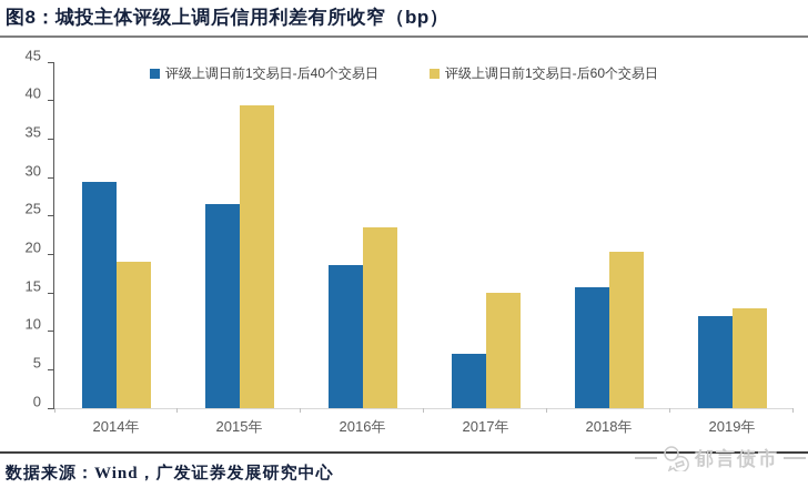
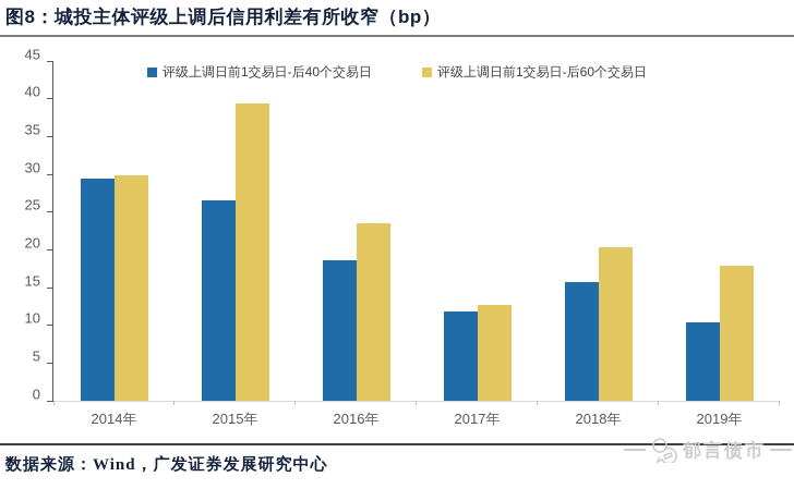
评级上调日前1交易日-后60个交易日/2014年: 19 -> 30
评级上调日前1交易日-后40个交易日/2017年: 7 -> 12
评级上调日前1交易日-后60个交易日/2017年: 15 -> 13
评级上调日前1交易日-后40个交易日/2019年: 12 -> 10
评级上调日前1交易日-后60个交易日/2019年: 13 -> 18
